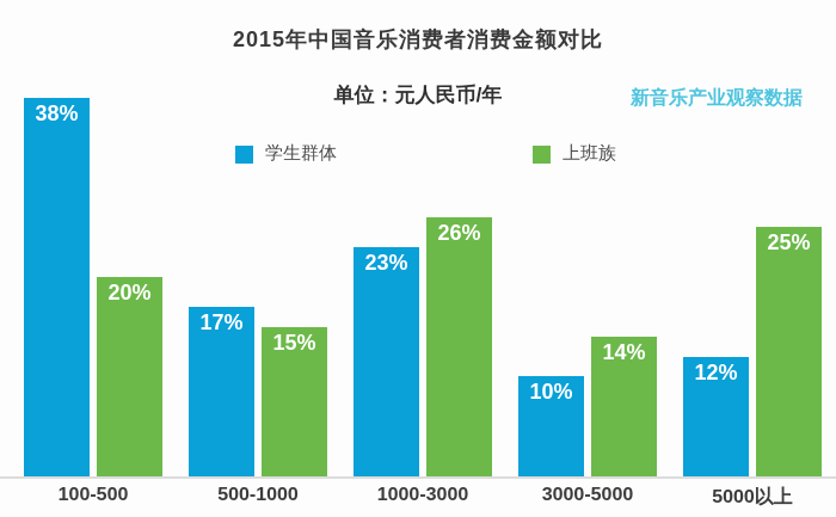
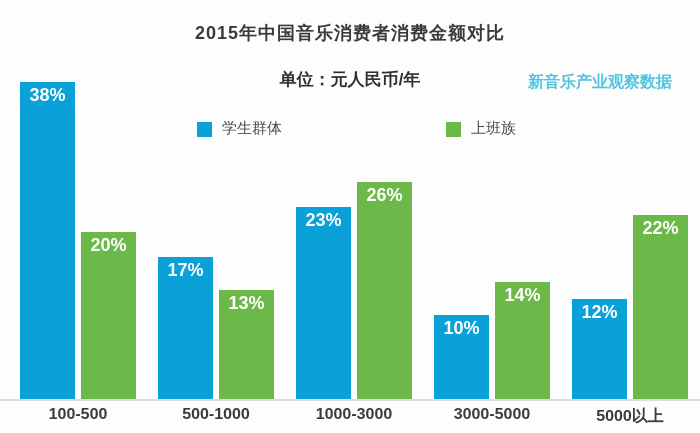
上班族/500-1000: 15% -> 13%
上班族/5000以上: 25% -> 22%
